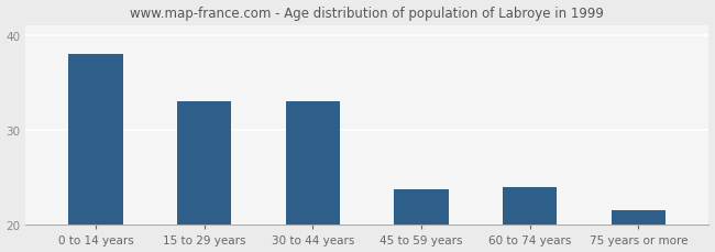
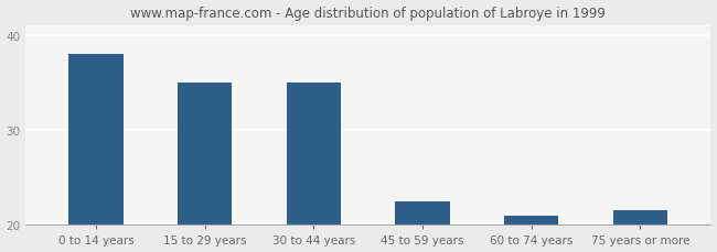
15 to 29 years: 33.0 -> 35.0
30 to 44 years: 33.0 -> 35.0
45 to 59 years: 23.8 -> 22.5
60 to 74 years: 24.0 -> 21.0
